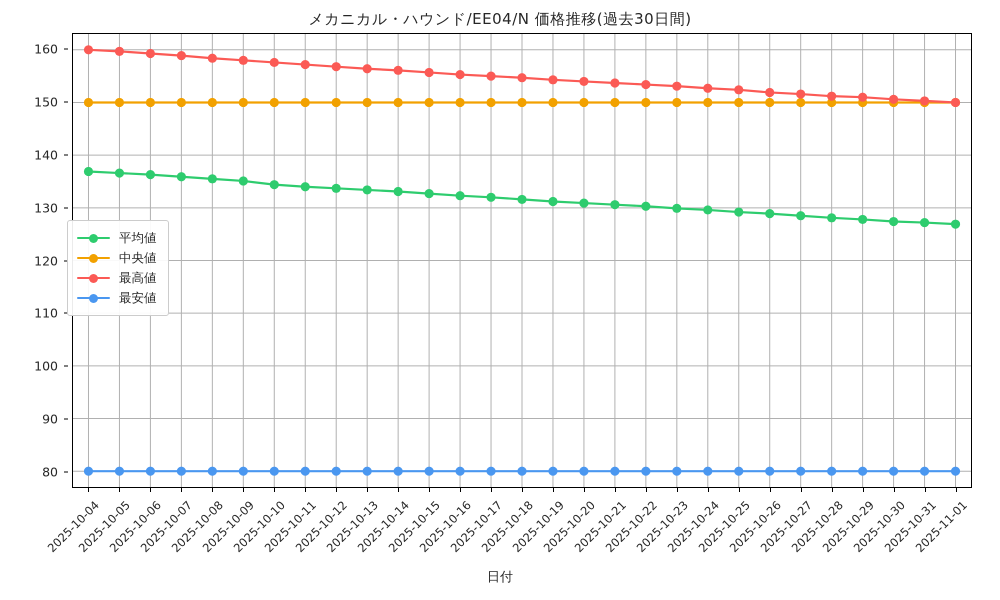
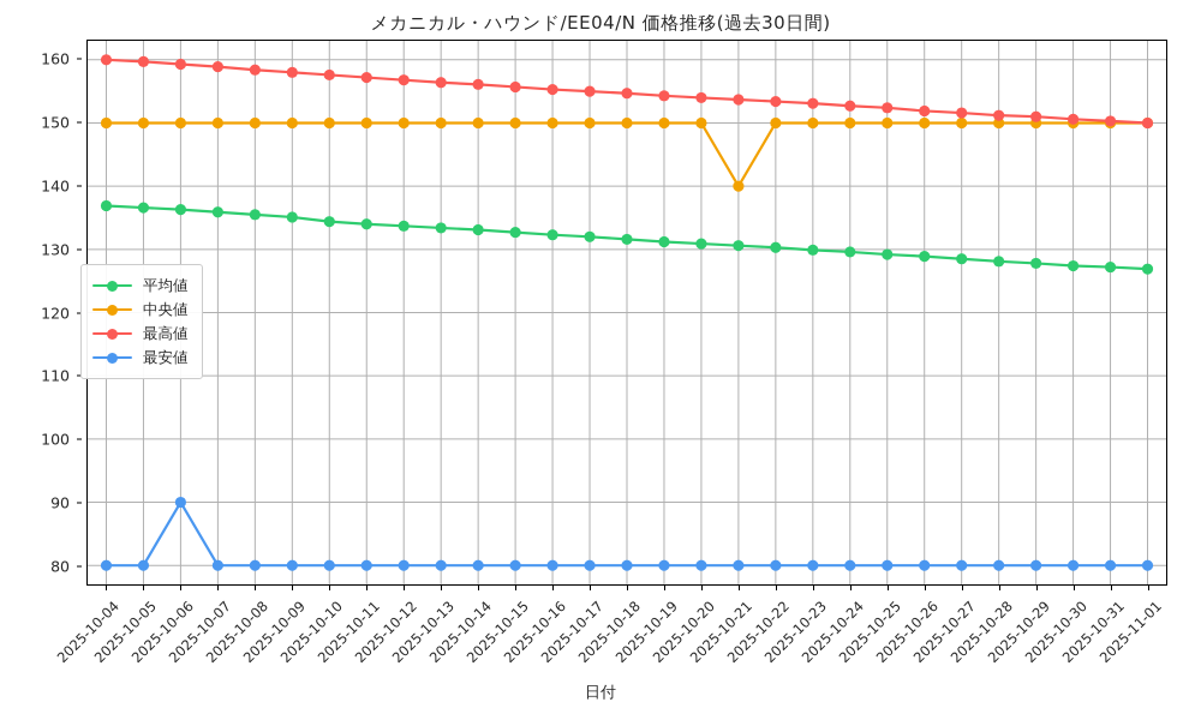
最安値/2025-10-06: 80 -> 90
中央値/2025-10-21: 150 -> 140
